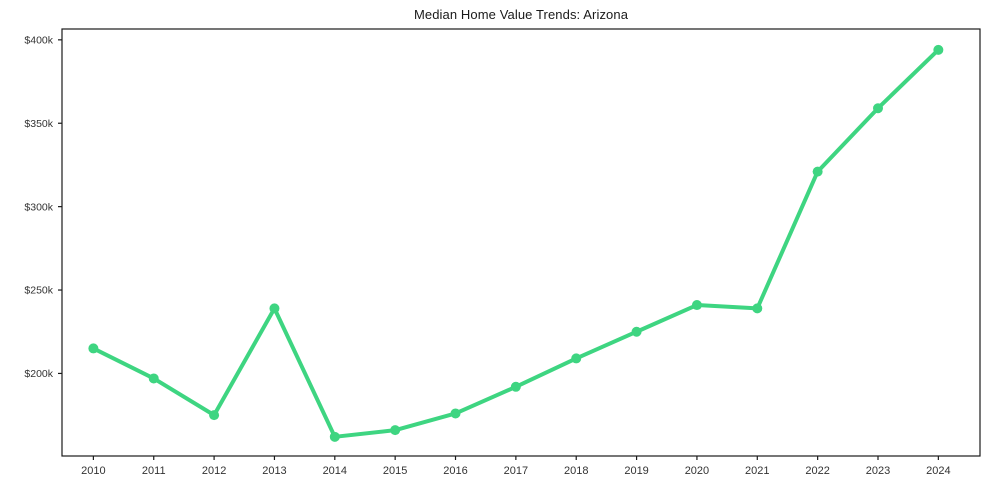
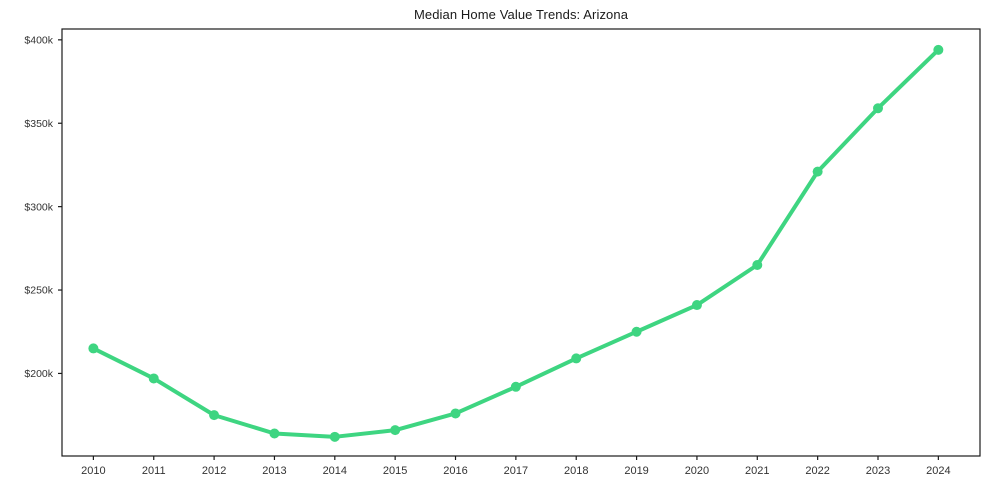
2013: $239k -> $164k
2021: $239k -> $265k
